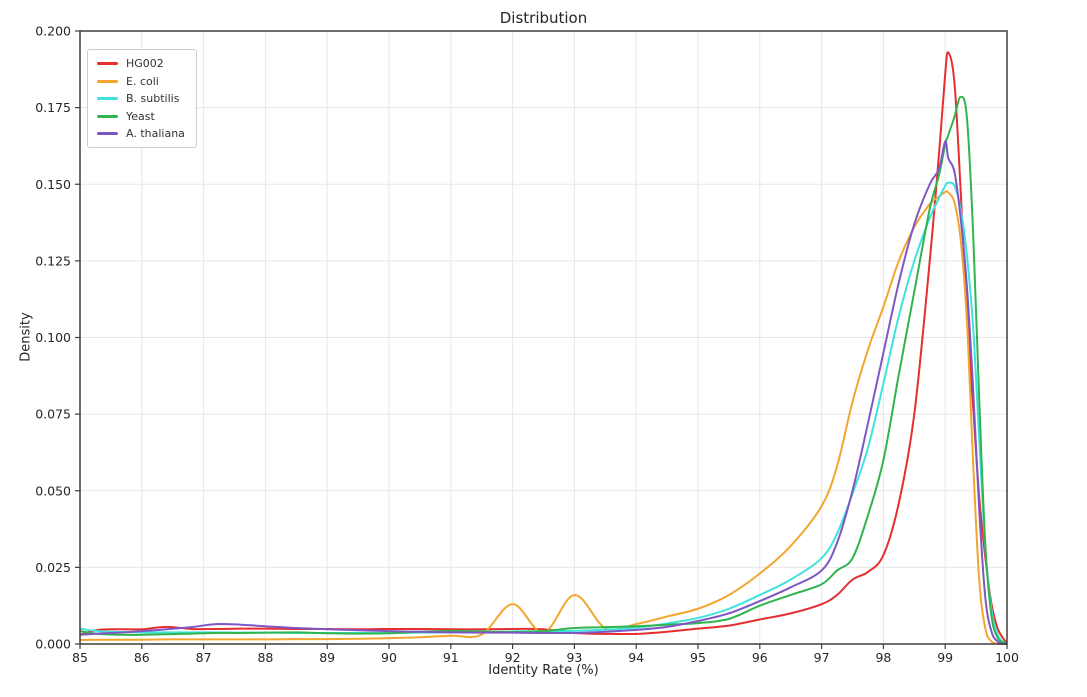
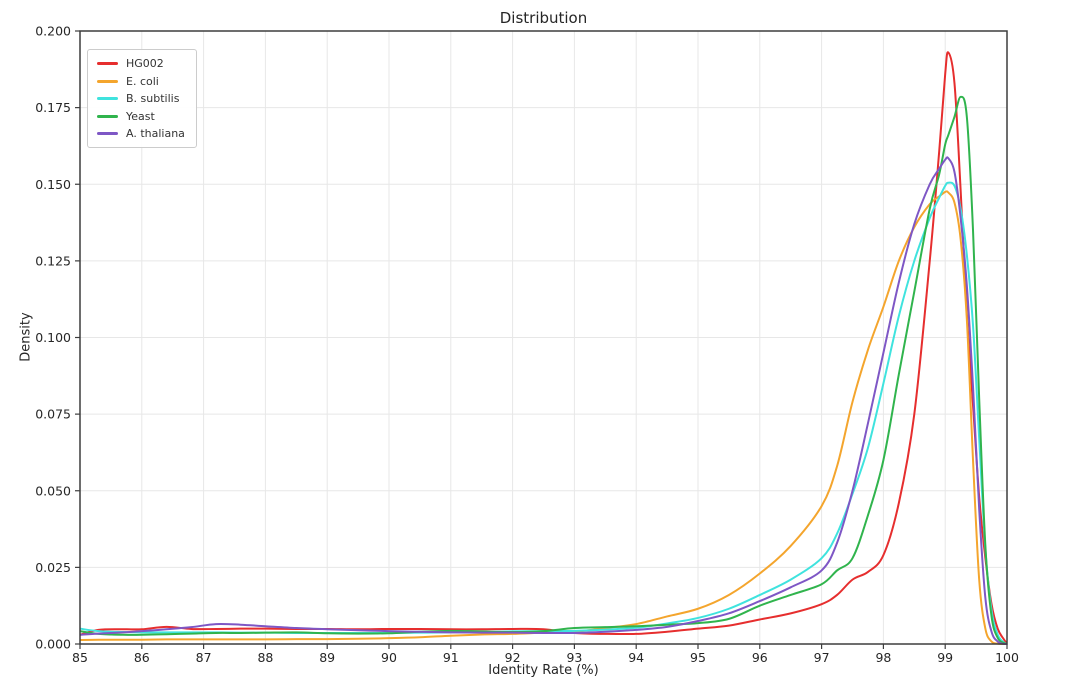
E. coli/92: 0.013 -> 0.003
E. coli/93: 0.016 -> 0.004
A. thaliana/99: 0.164 -> 0.158
